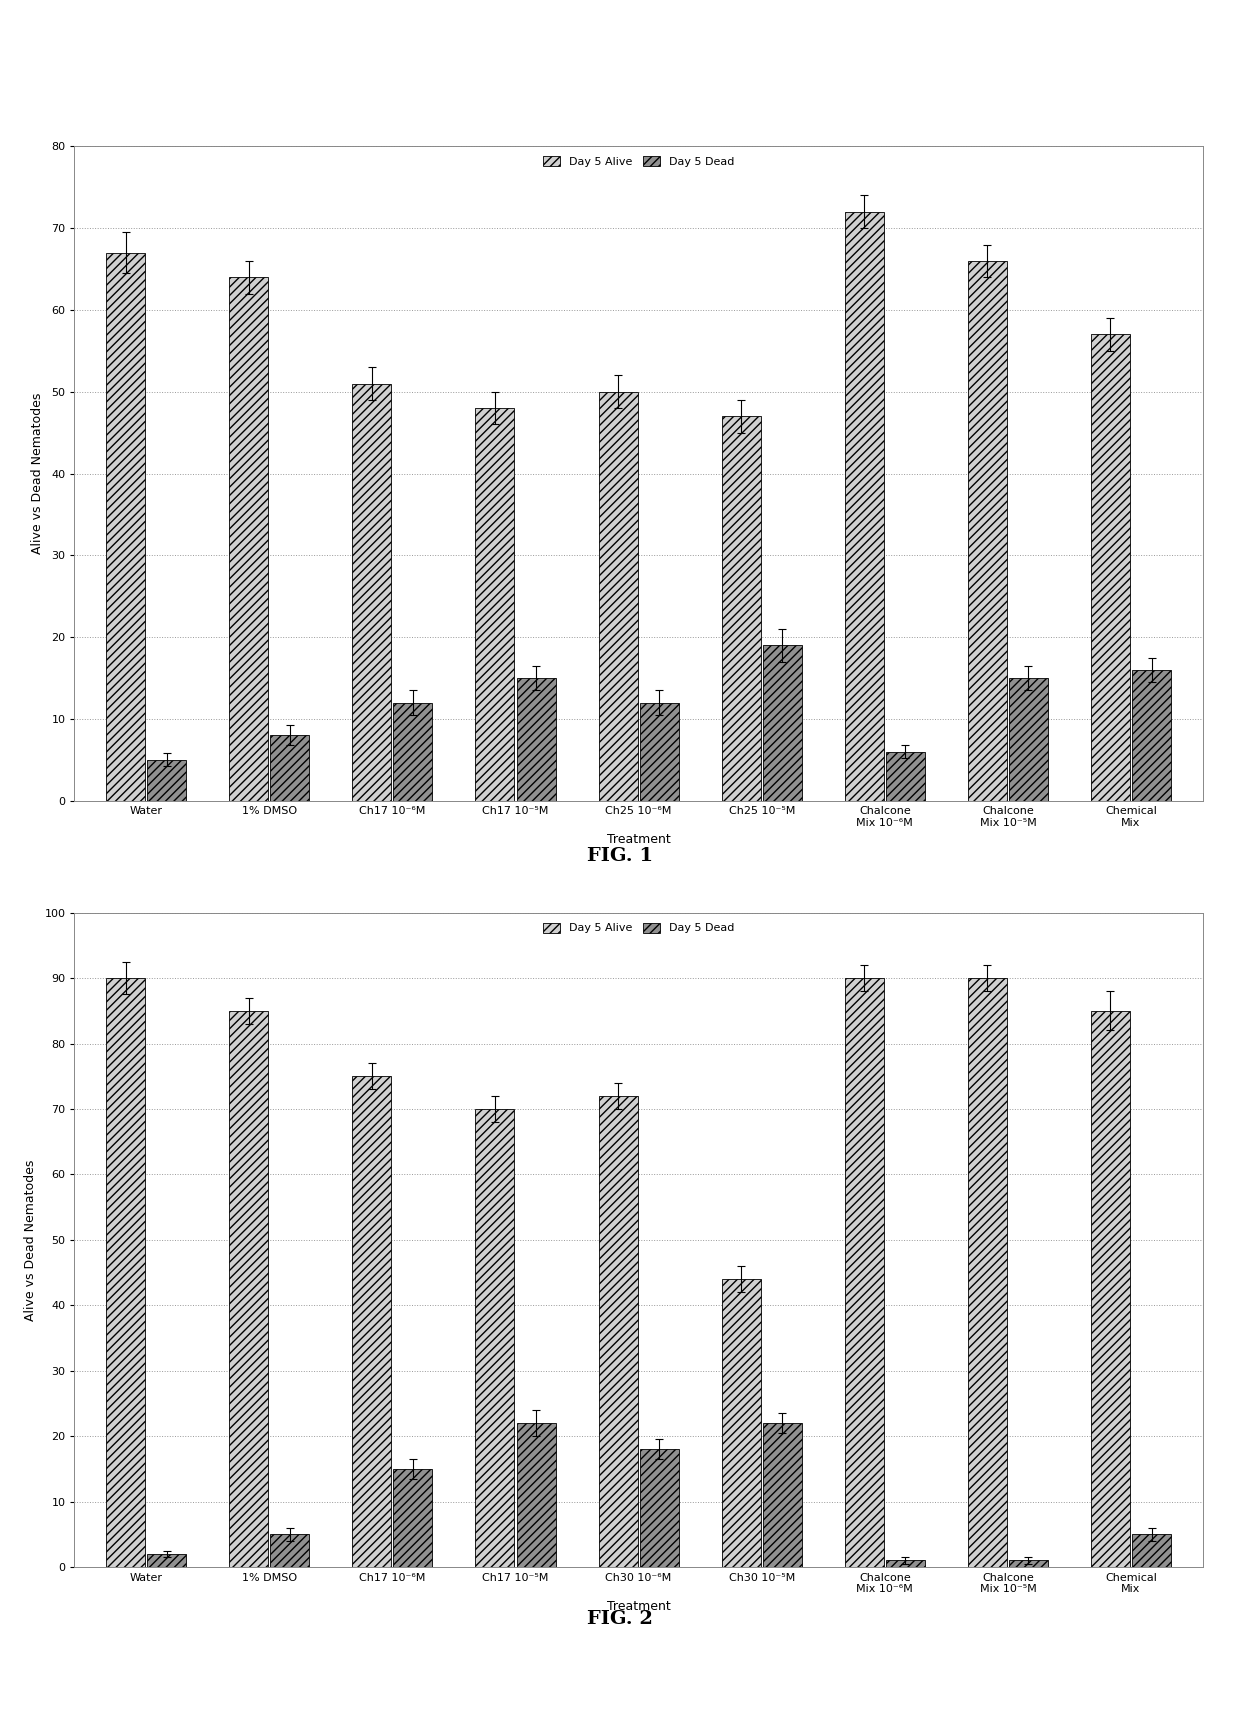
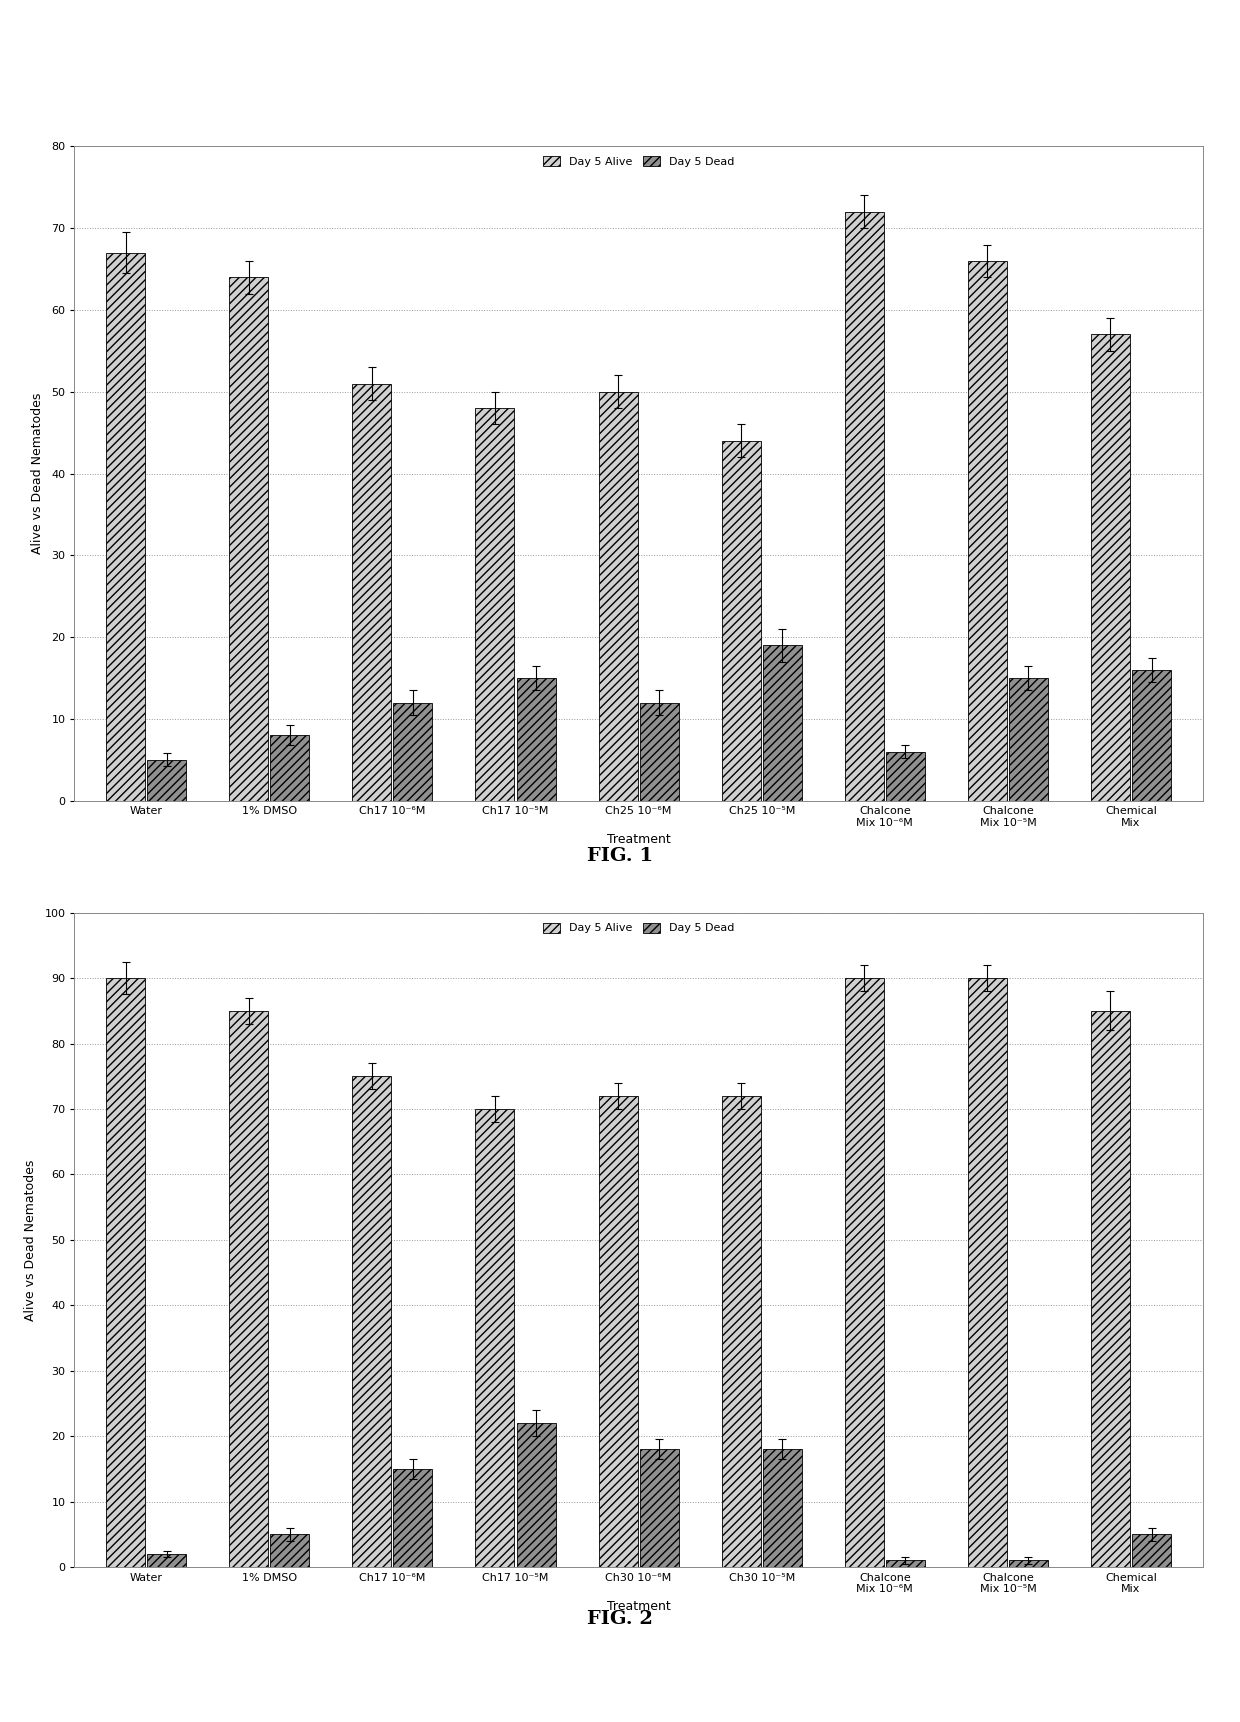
Day 5 Alive/Ch25 10⁻⁵M: 47 -> 44
Day 5 Alive/Ch30 10⁻⁵M: 44 -> 72
Day 5 Dead/Ch30 10⁻⁵M: 22 -> 18
